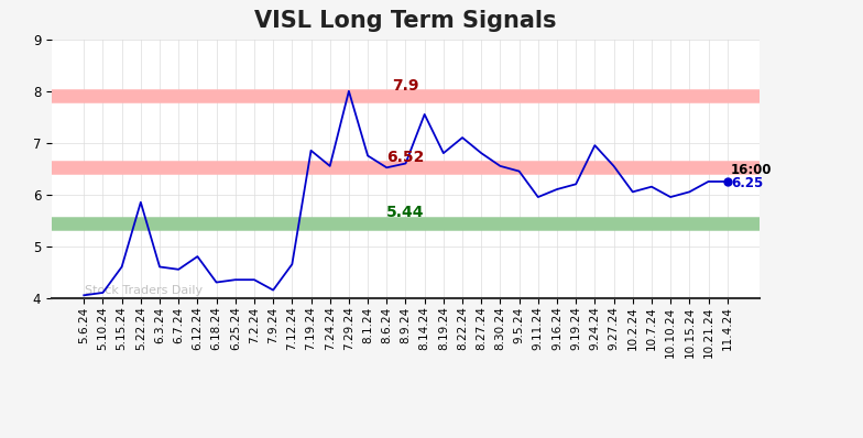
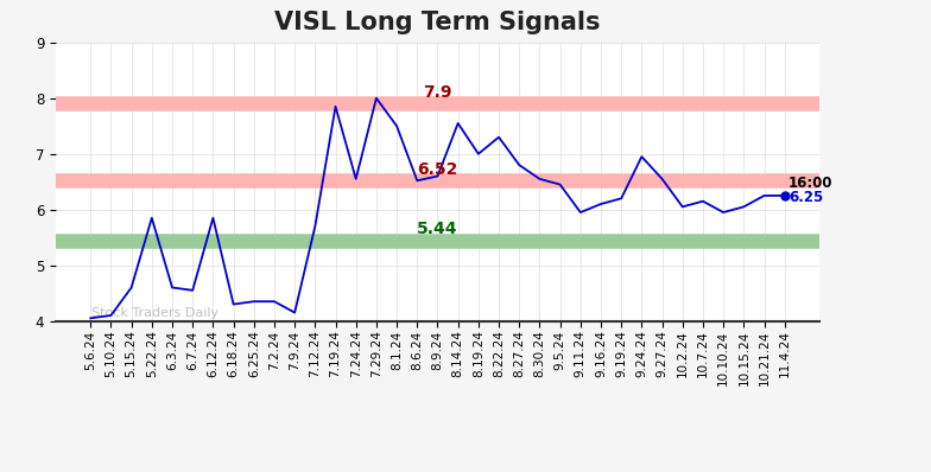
6.12.24: 4.80 -> 5.85
7.12.24: 4.65 -> 5.70
7.19.24: 6.85 -> 7.85
8.1.24: 6.75 -> 7.50
8.19.24: 6.80 -> 7.00
8.22.24: 7.10 -> 7.30
